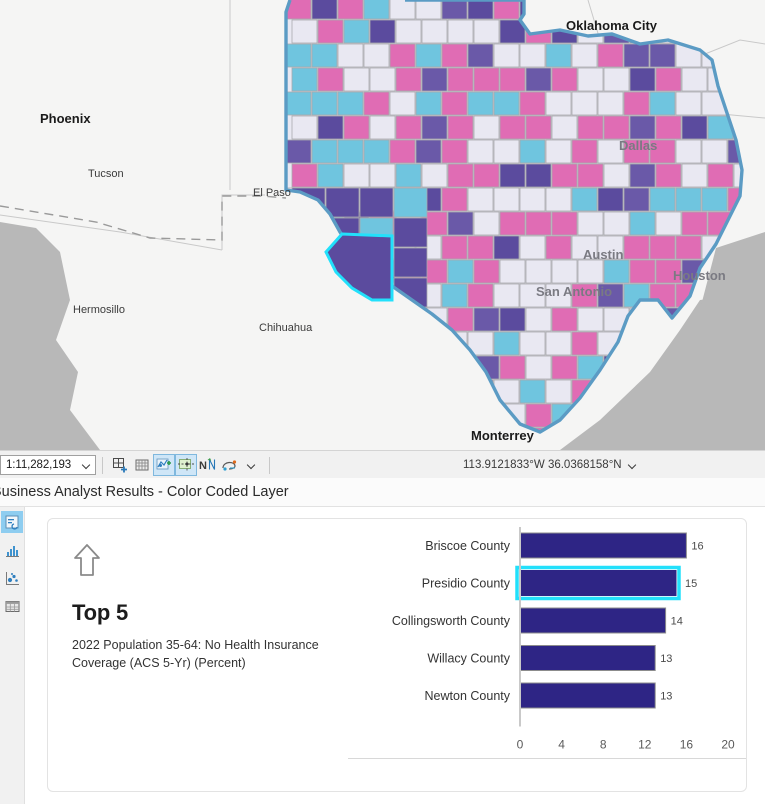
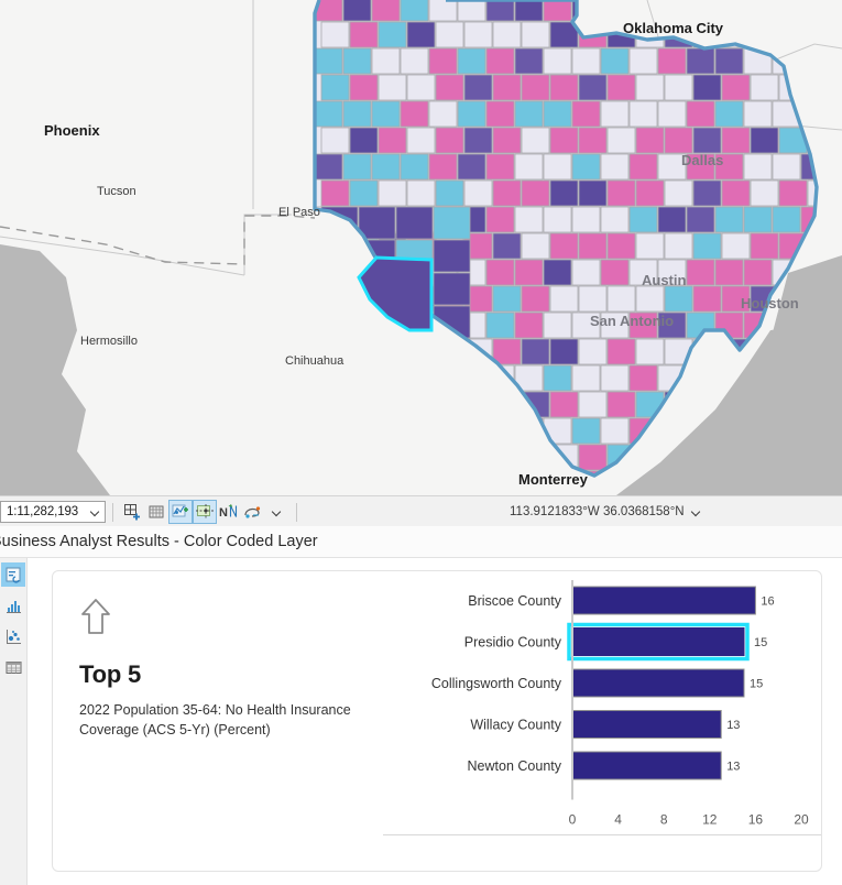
Collingsworth County: 14 -> 15
